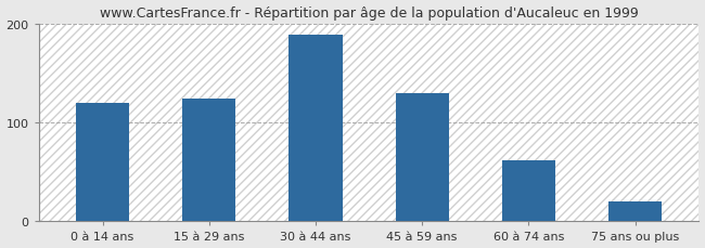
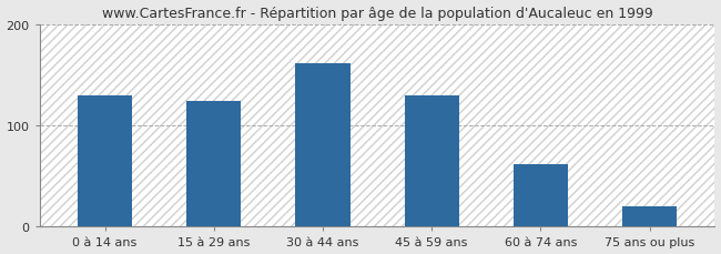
0 à 14 ans: 120 -> 130
30 à 44 ans: 188 -> 161
